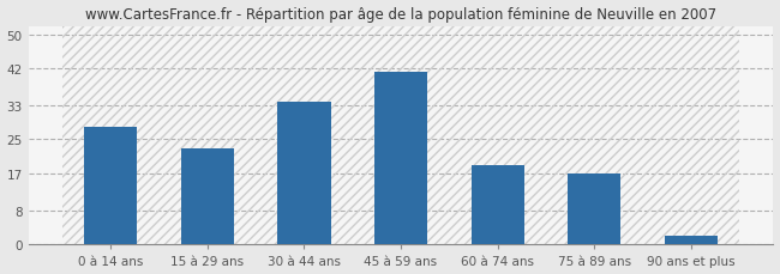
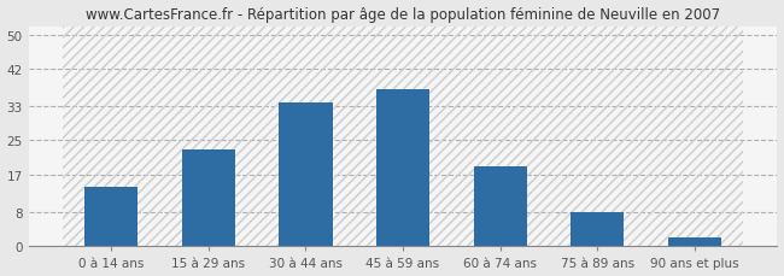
0 à 14 ans: 28 -> 14
45 à 59 ans: 41 -> 37
75 à 89 ans: 17 -> 8
